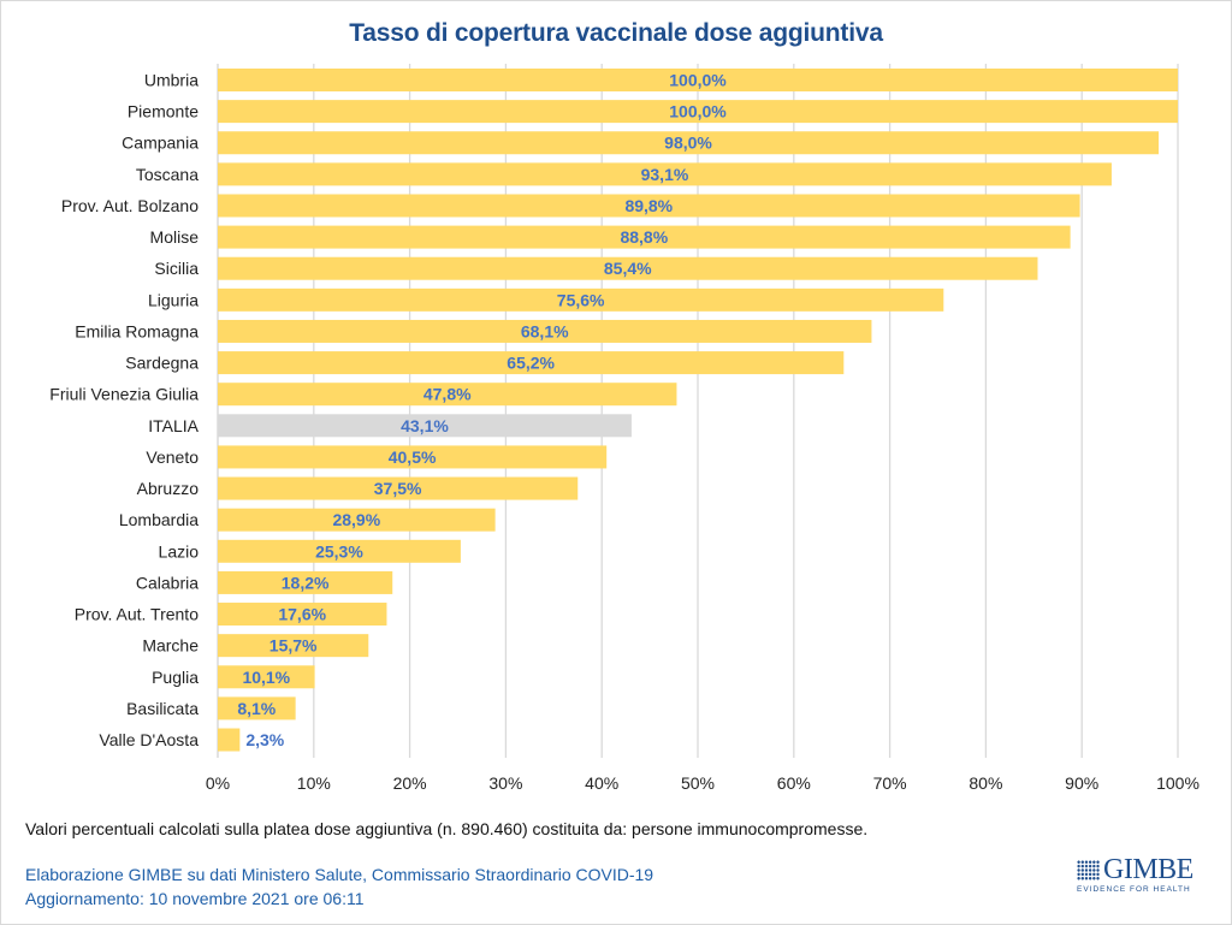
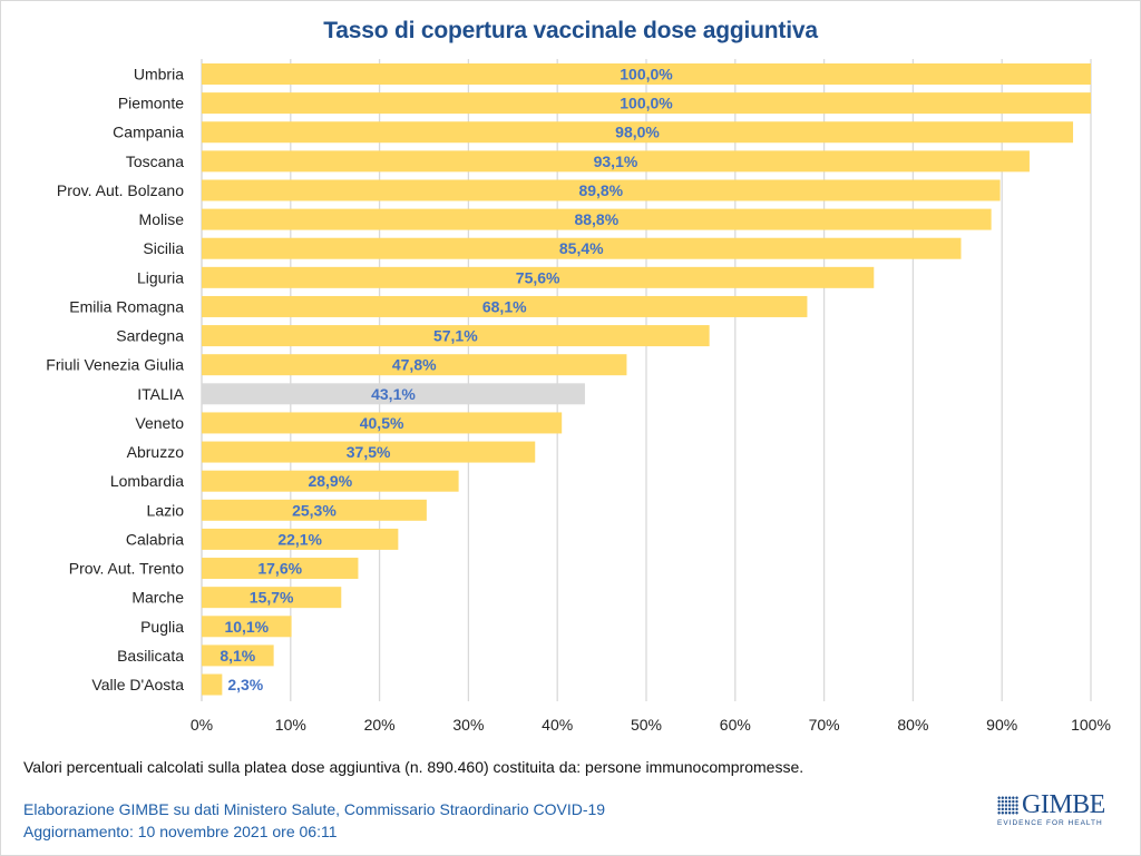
Sardegna: 65,2% -> 57,1%
Calabria: 18,2% -> 22,1%
